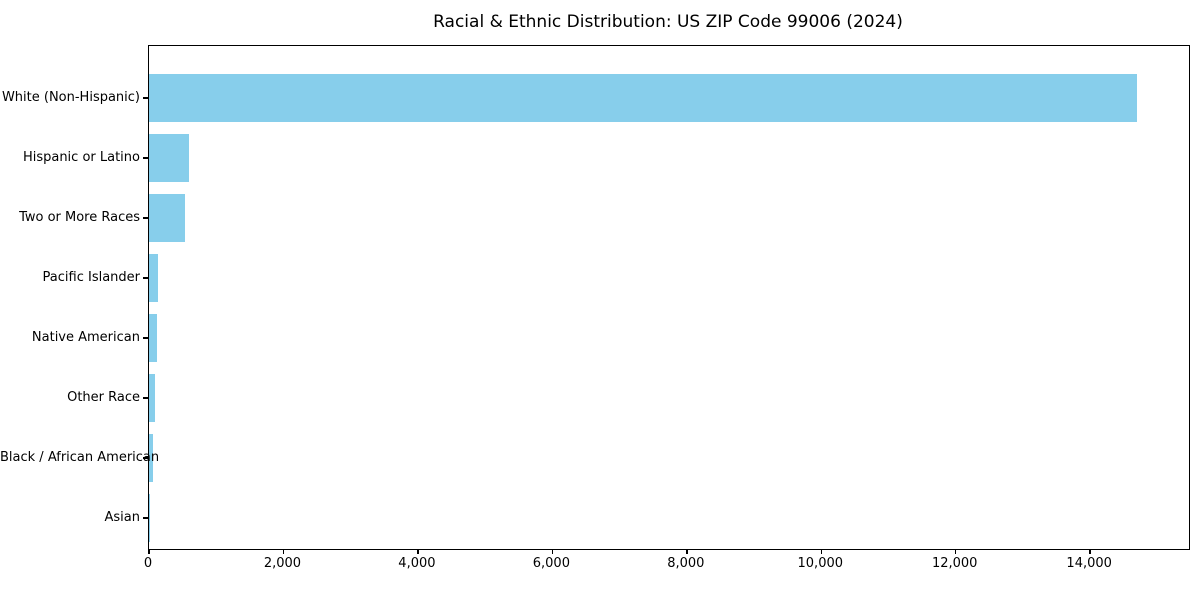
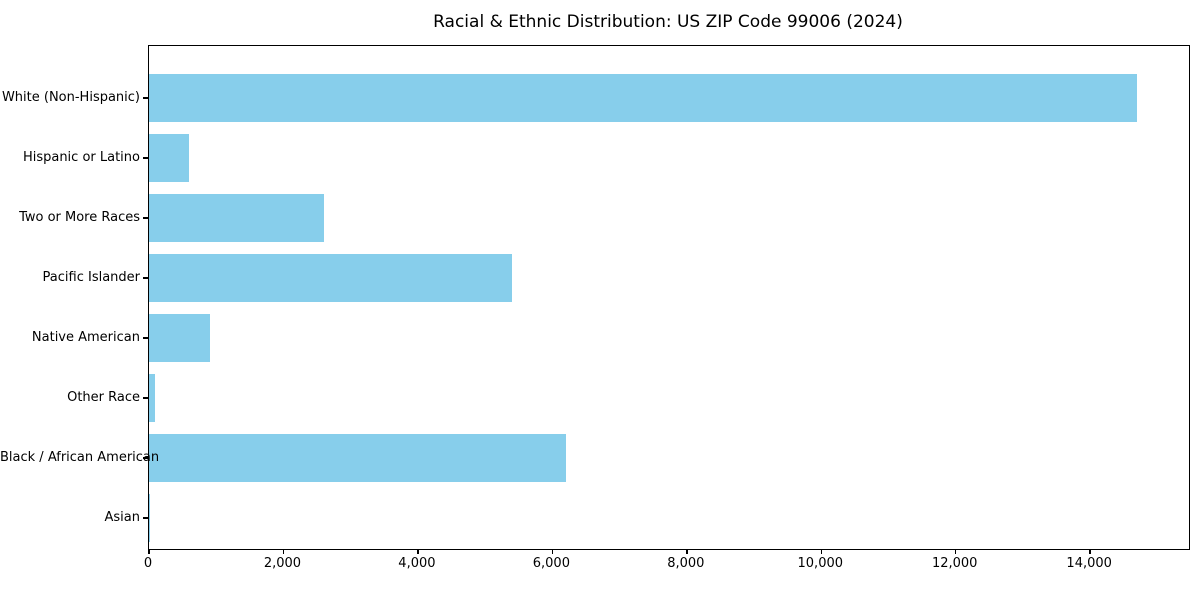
Two or More Races: 500 -> 2600
Pacific Islander: 100 -> 5400
Native American: 100 -> 900
Black / African American: 100 -> 6200
